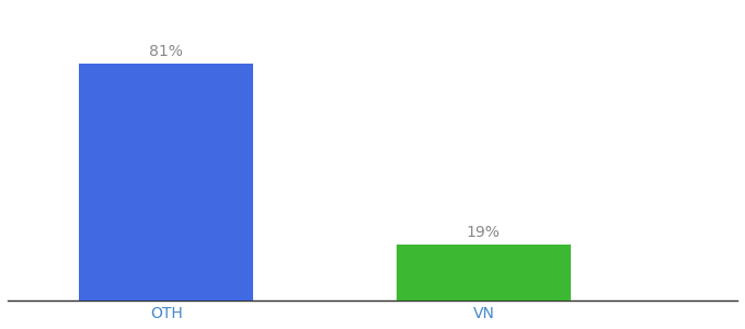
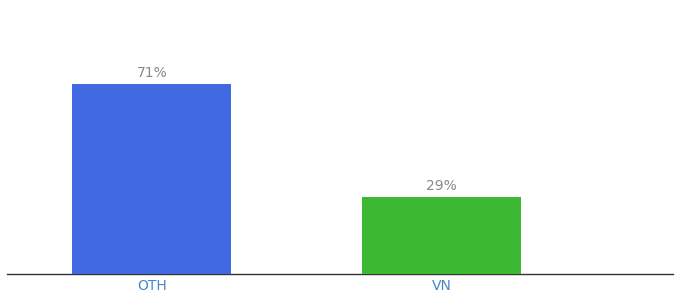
OTH: 81% -> 71%
VN: 19% -> 29%
